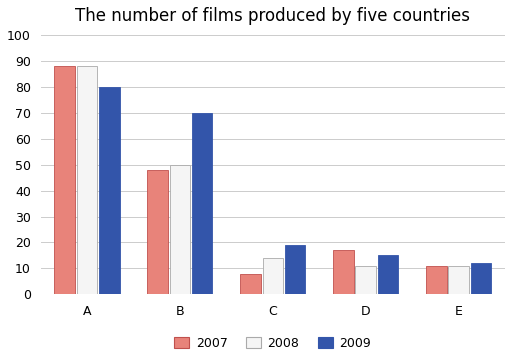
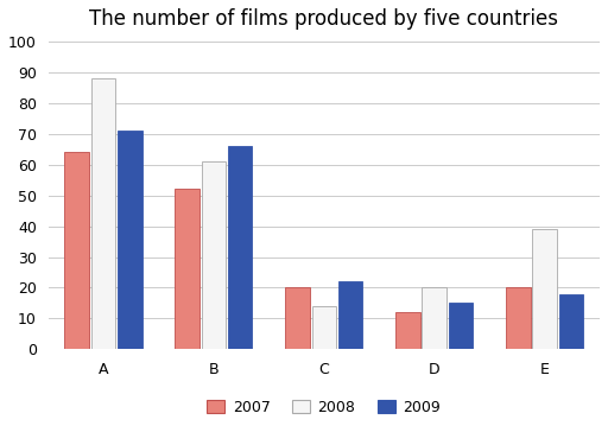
2007/A: 88 -> 64
2009/A: 80 -> 71
2007/B: 48 -> 52
2008/B: 50 -> 61
2009/B: 70 -> 66
2007/C: 8 -> 20
2009/C: 19 -> 22
2007/D: 17 -> 12
2008/D: 11 -> 20
2007/E: 11 -> 20
2008/E: 11 -> 39
2009/E: 12 -> 18
